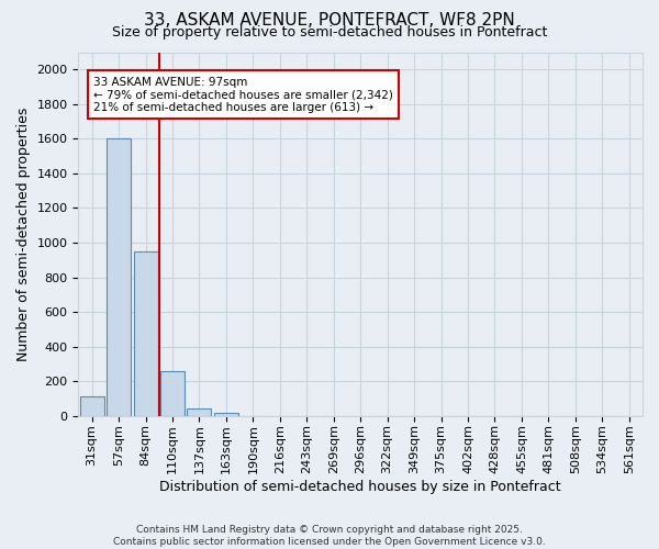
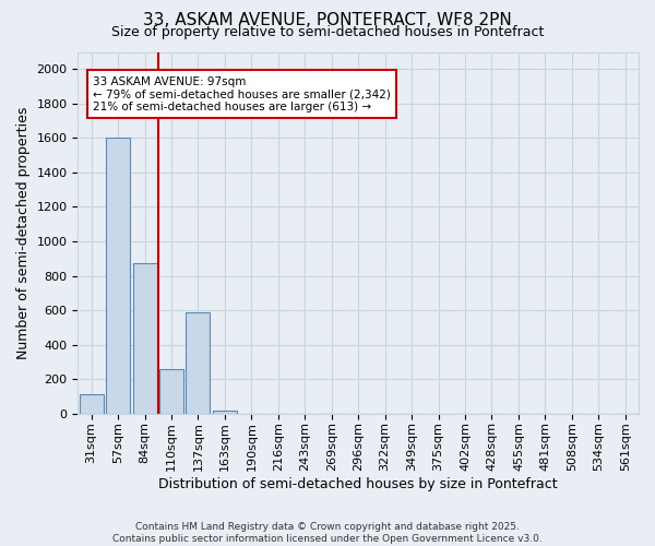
84sqm: 950 -> 870
137sqm: 40 -> 590
